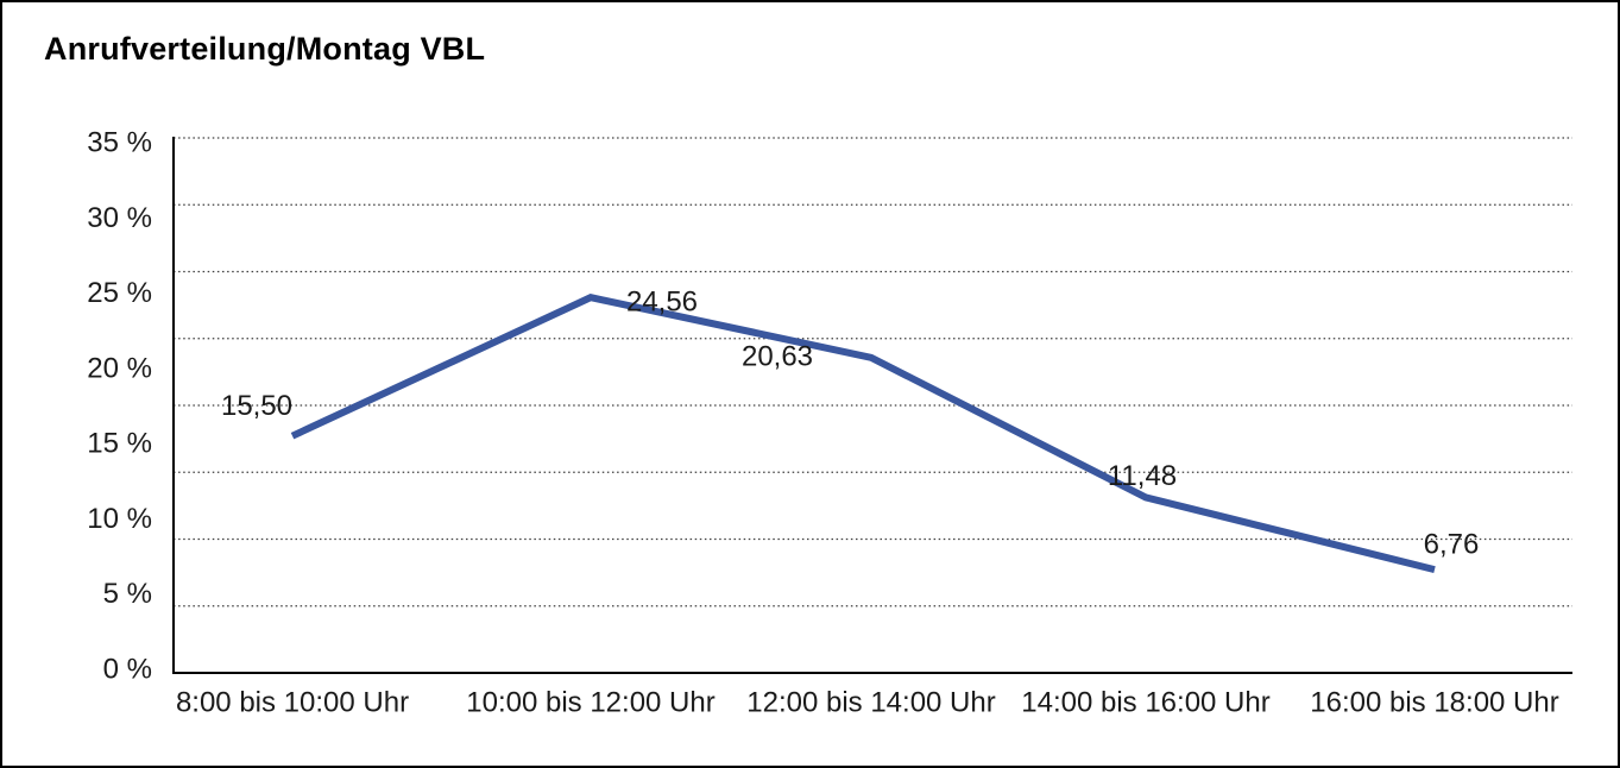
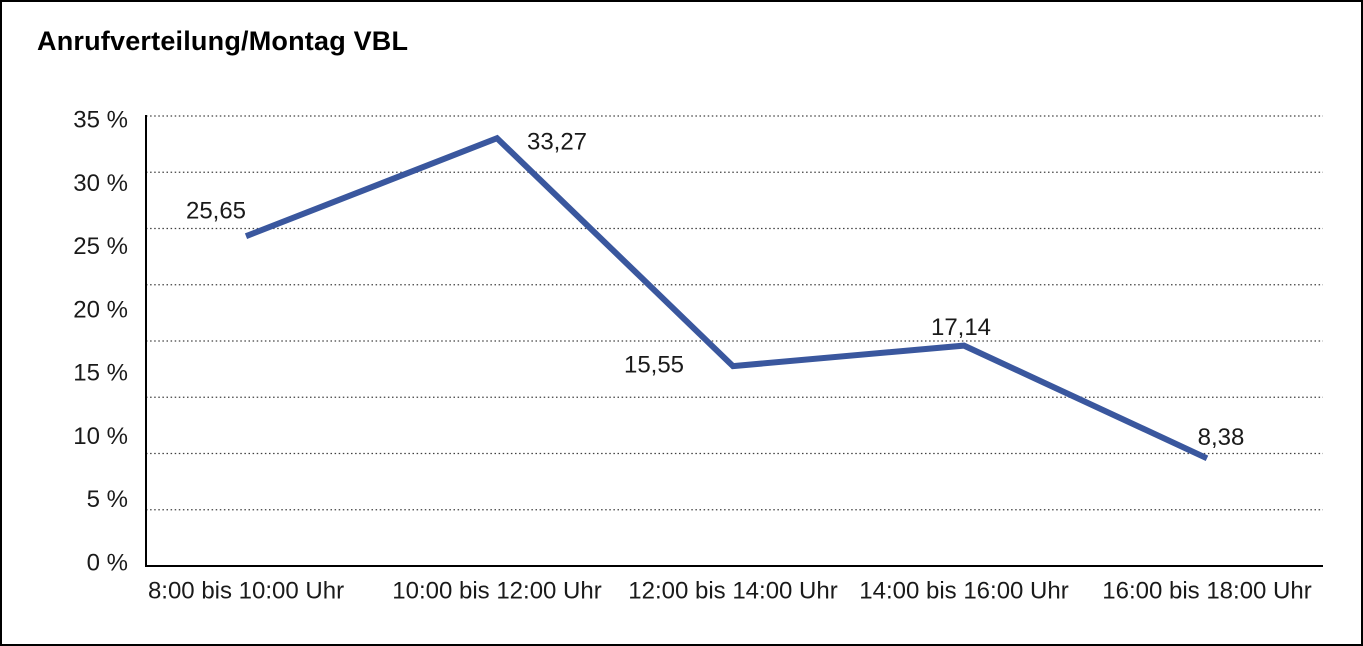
8:00 bis 10:00 Uhr: 15,50 -> 25,65
10:00 bis 12:00 Uhr: 24,56 -> 33,27
12:00 bis 14:00 Uhr: 20,63 -> 15,55
14:00 bis 16:00 Uhr: 11,48 -> 17,14
16:00 bis 18:00 Uhr: 6,76 -> 8,38
